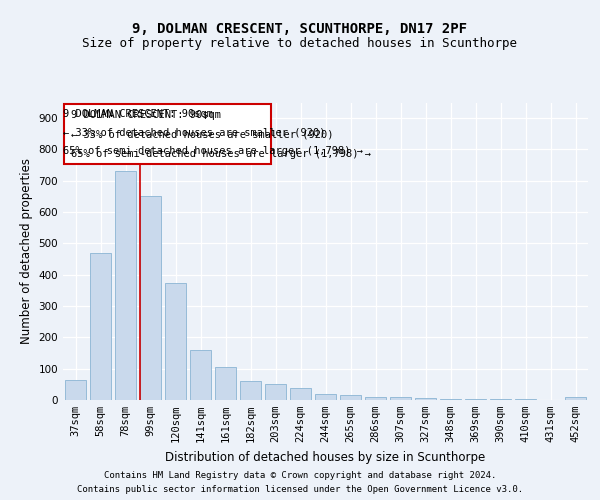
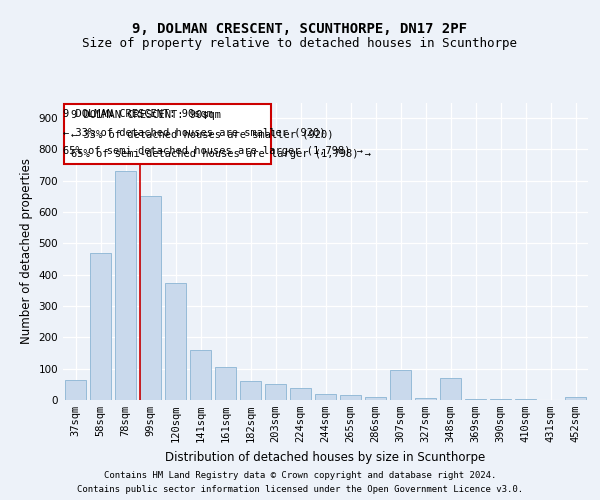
307sqm: 8 -> 95
348sqm: 4 -> 70
